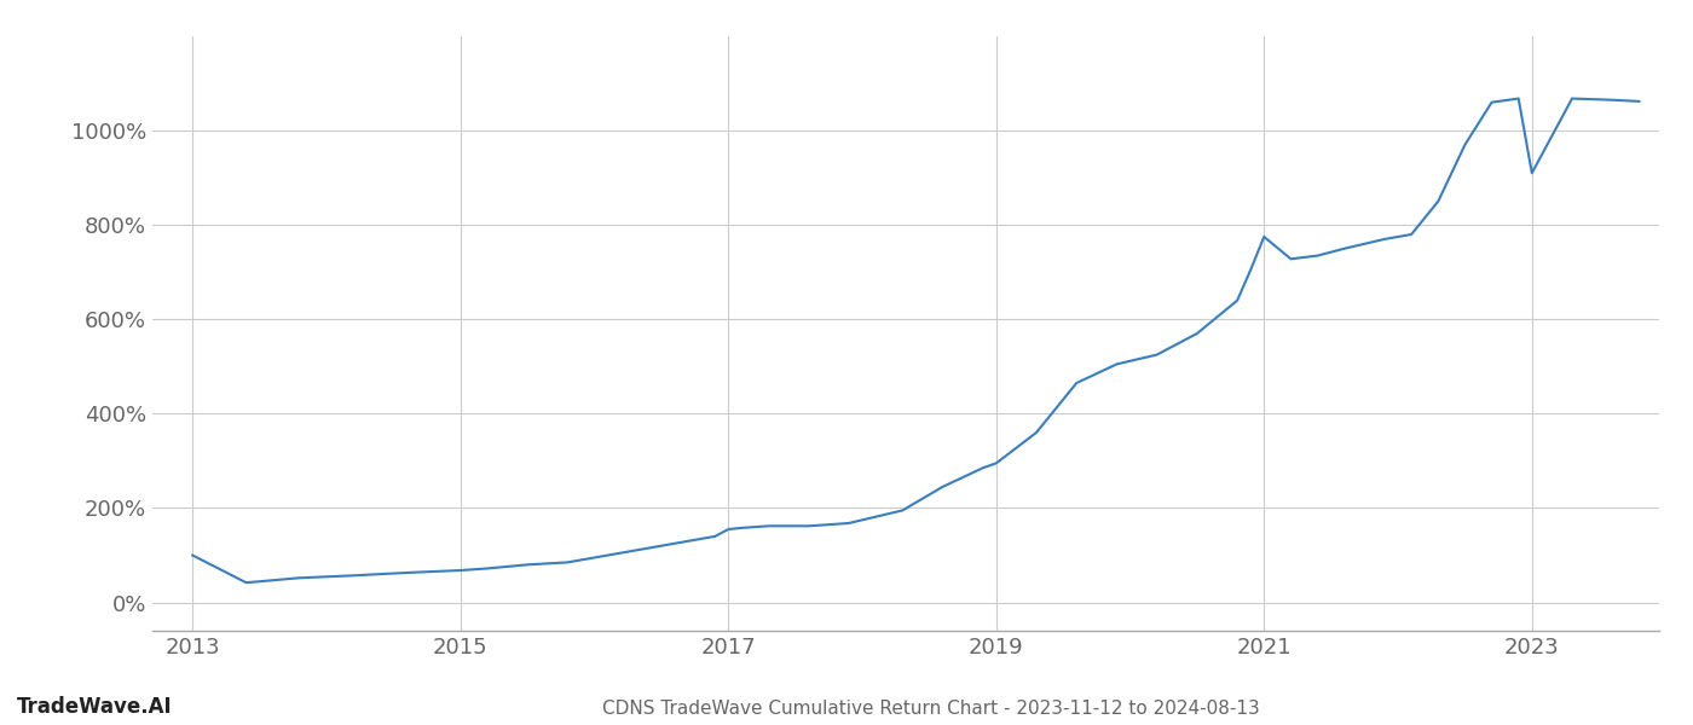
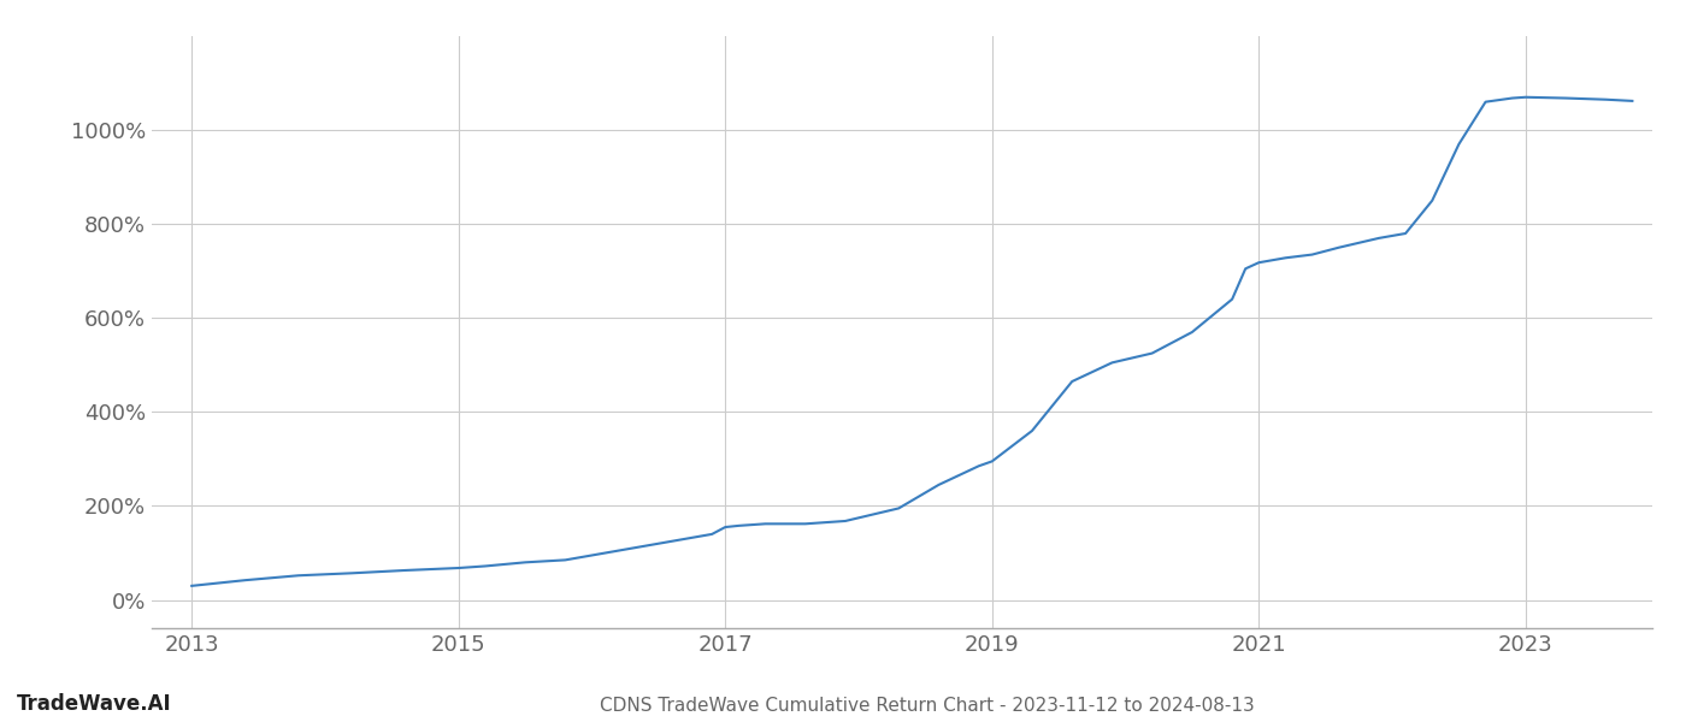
2013: 100% -> 30%
2021: 775% -> 718%
2023: 910% -> 1070%
